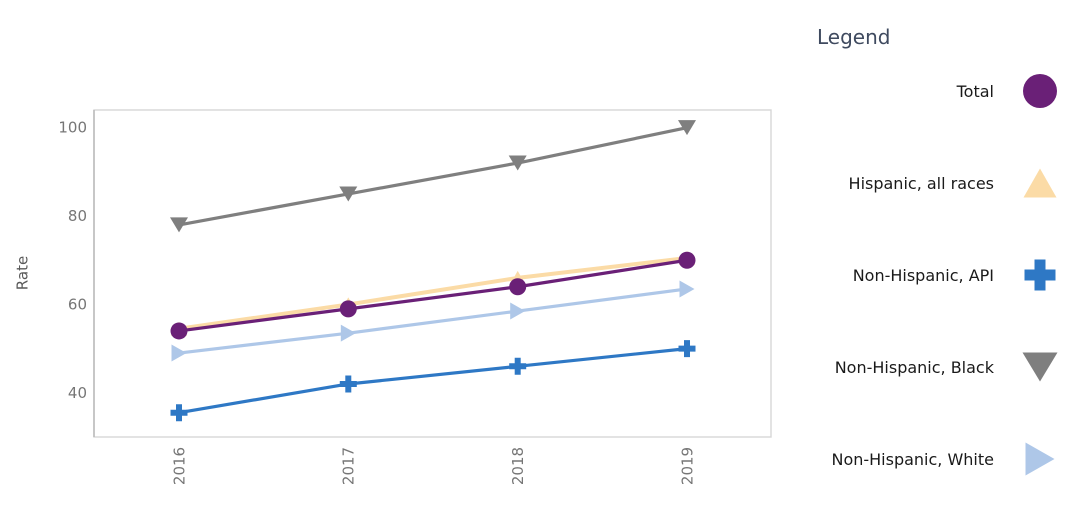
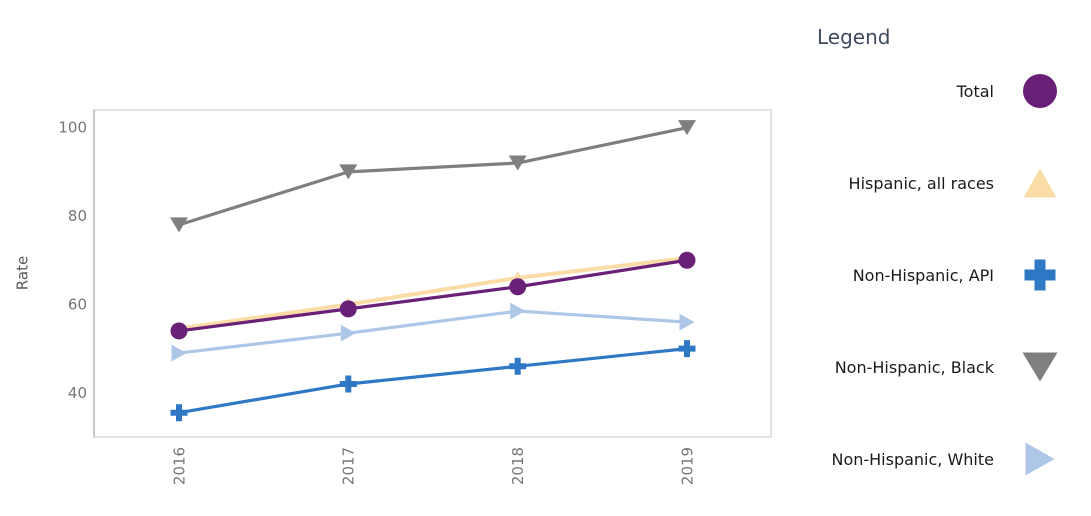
Non-Hispanic, Black/2017: 85 -> 90
Non-Hispanic, White/2019: 64 -> 56
